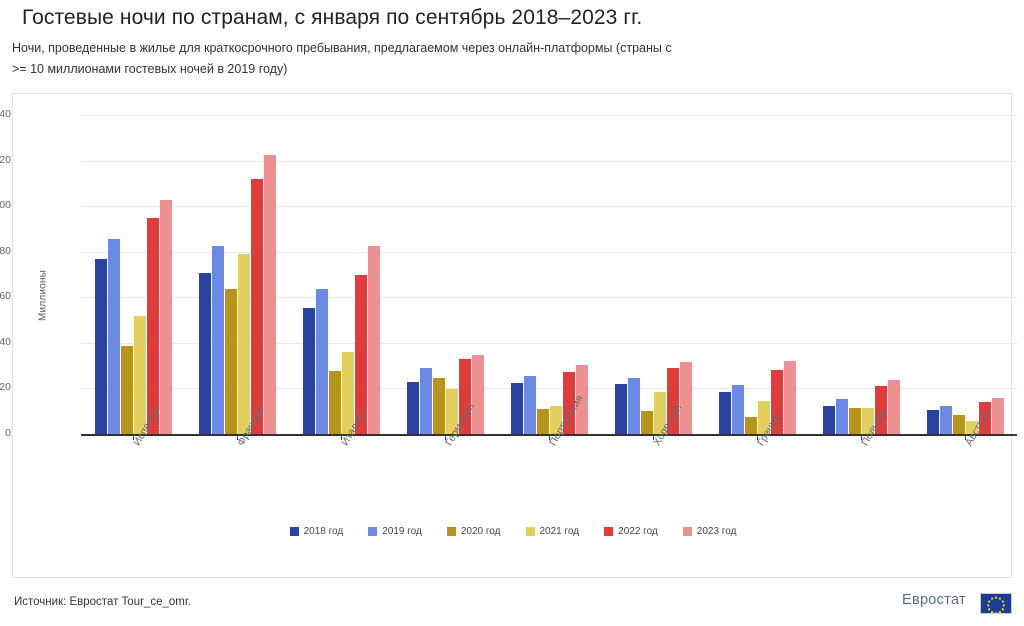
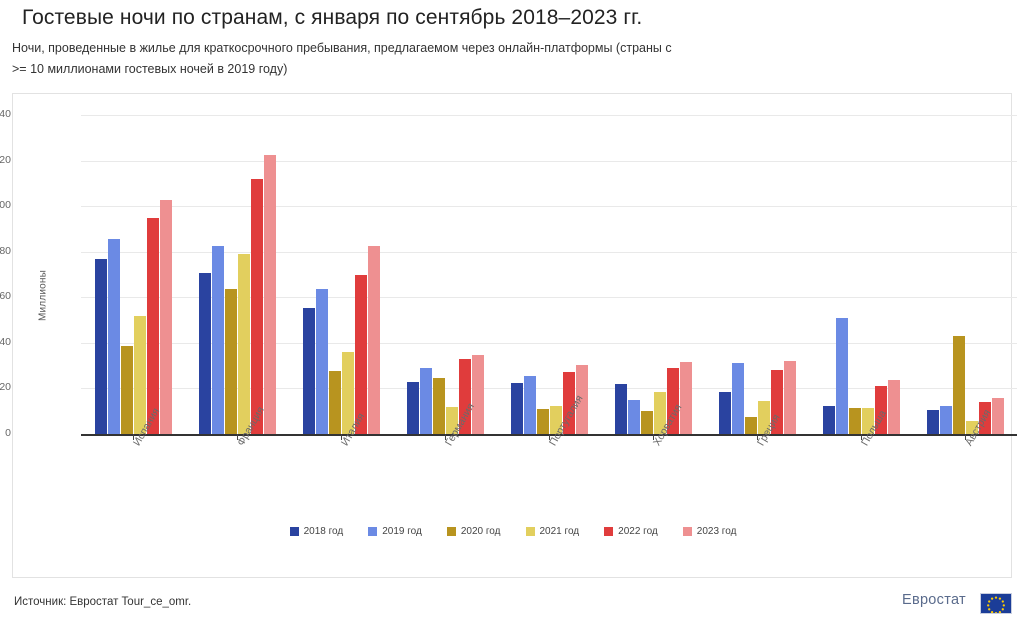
2021 год/Германия: 20 -> 12
2019 год/Хорватия: 24 -> 15
2019 год/Греция: 22 -> 31
2019 год/Польша: 16 -> 51
2020 год/Австрия: 8 -> 43
